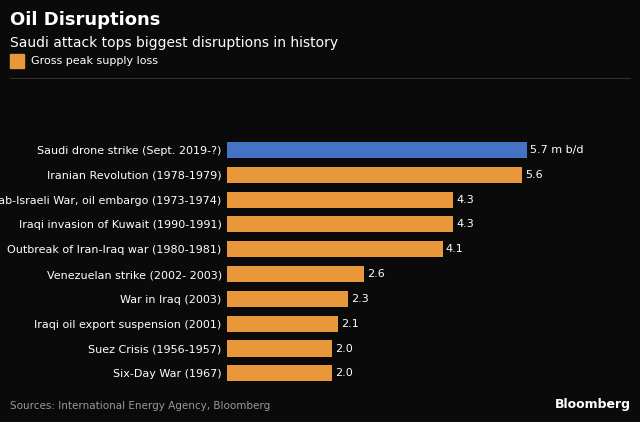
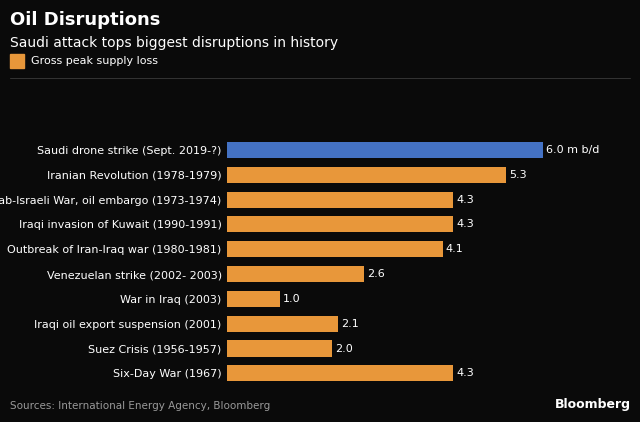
Saudi drone strike (Sept. 2019-?): 5.7 -> 6.0
Iranian Revolution (1978-1979): 5.6 -> 5.3
War in Iraq (2003): 2.3 -> 1.0
Six-Day War (1967): 2.0 -> 4.3
